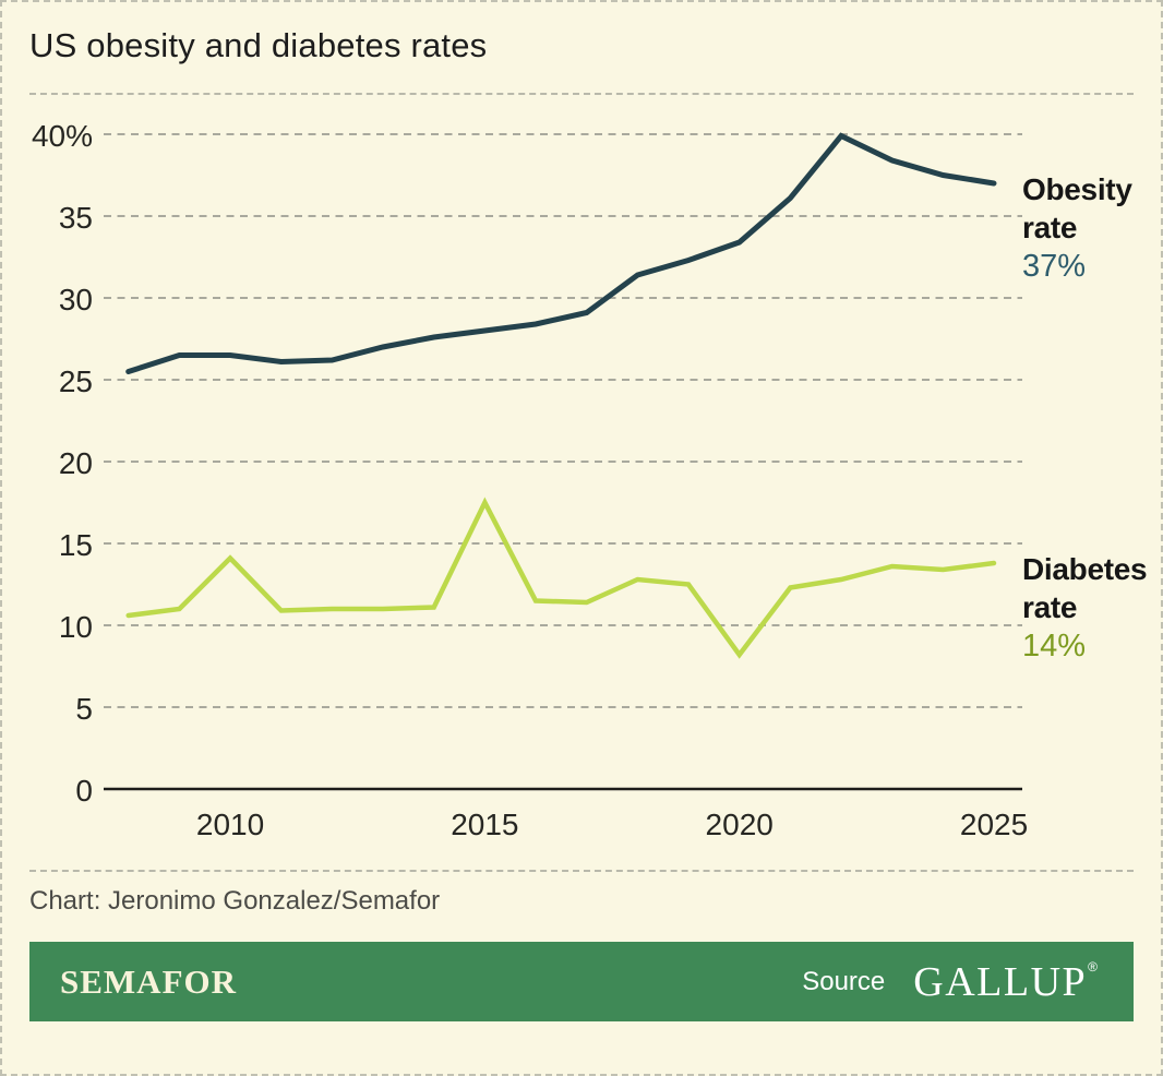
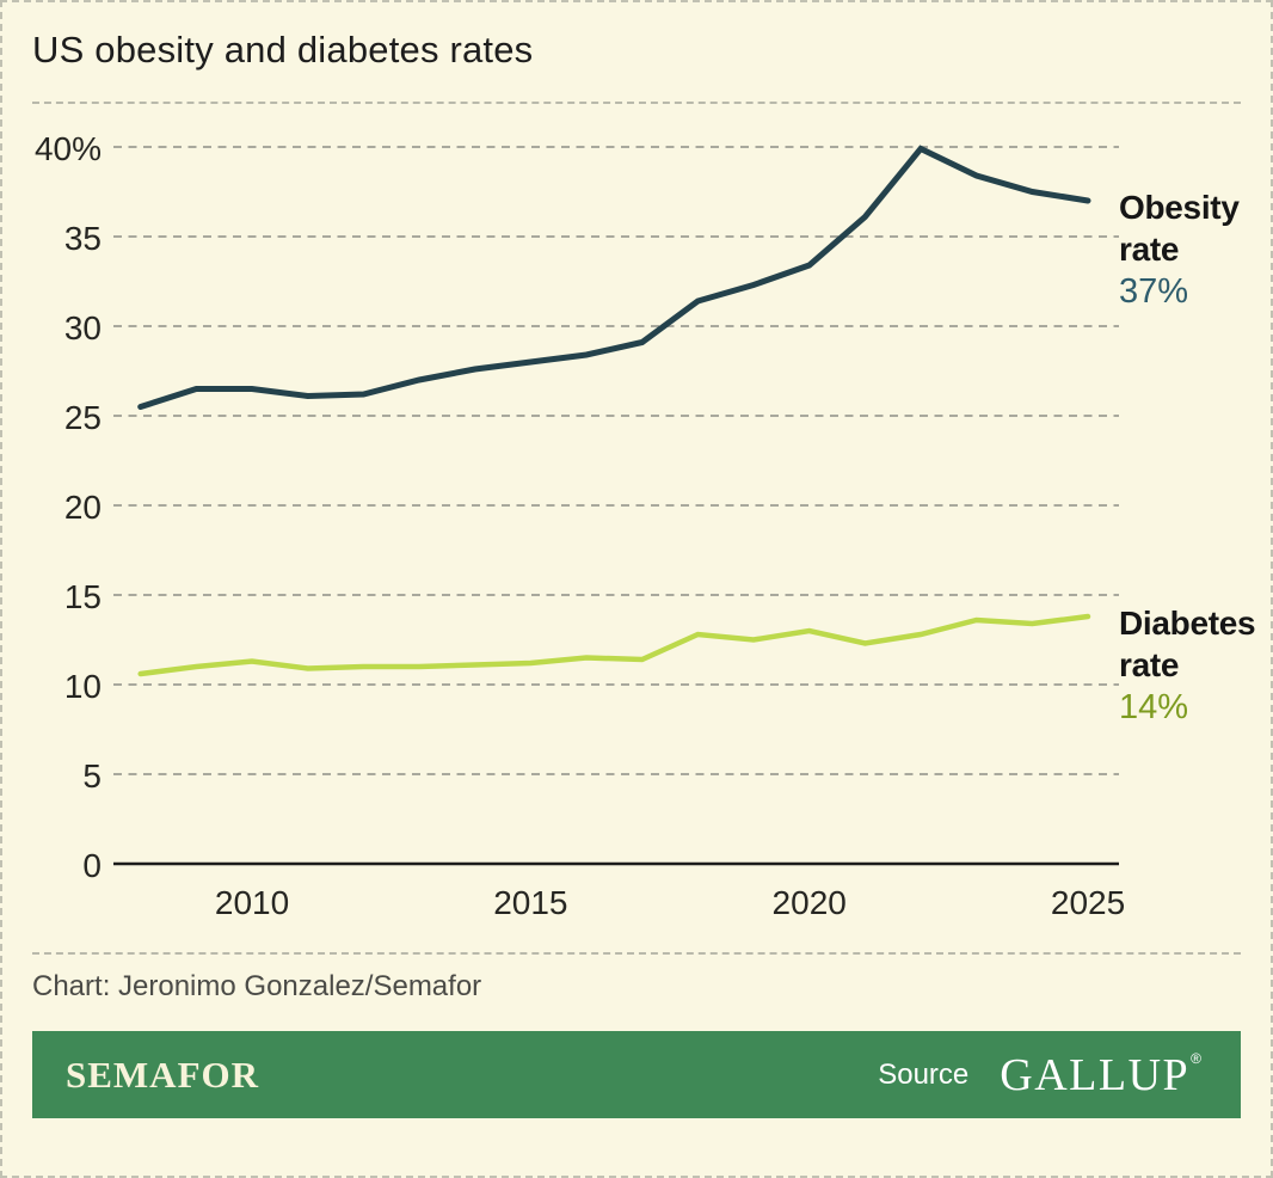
Diabetes rate/2010: 14.1% -> 11.3%
Diabetes rate/2015: 17.5% -> 11.2%
Diabetes rate/2020: 8.2% -> 13.0%
